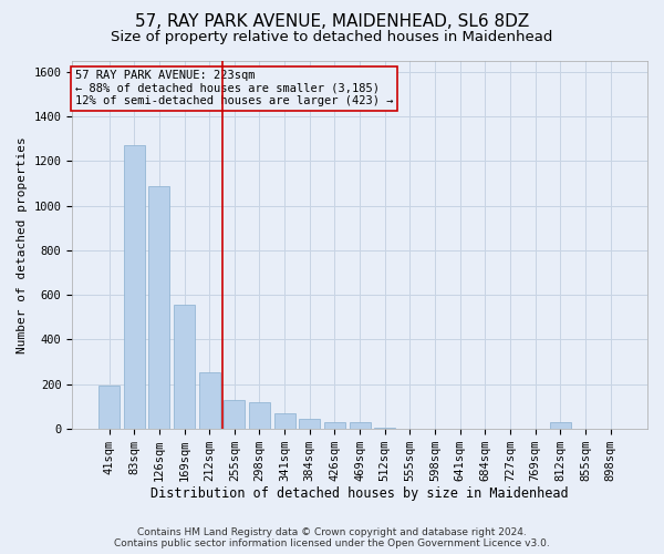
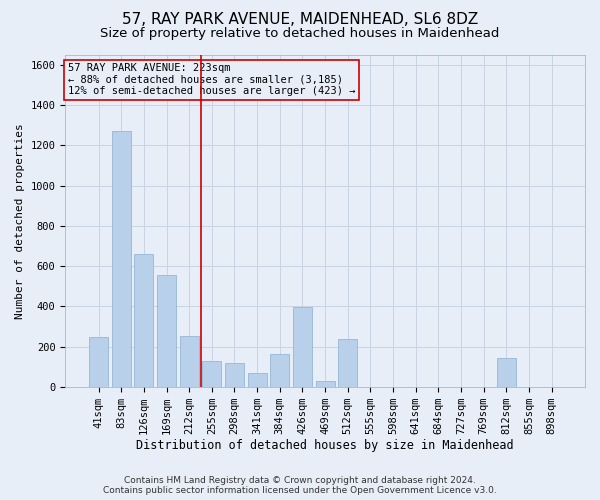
41sqm: 195 -> 245
126sqm: 1090 -> 660
384sqm: 45 -> 165
426sqm: 30 -> 395
512sqm: 5 -> 235
812sqm: 30 -> 145
